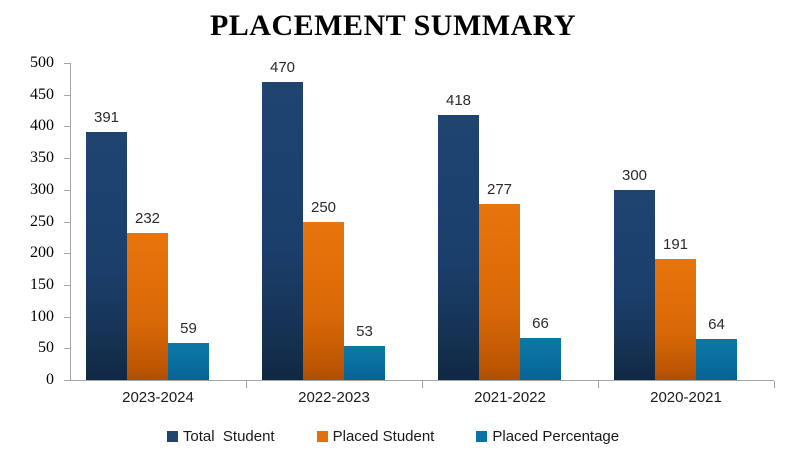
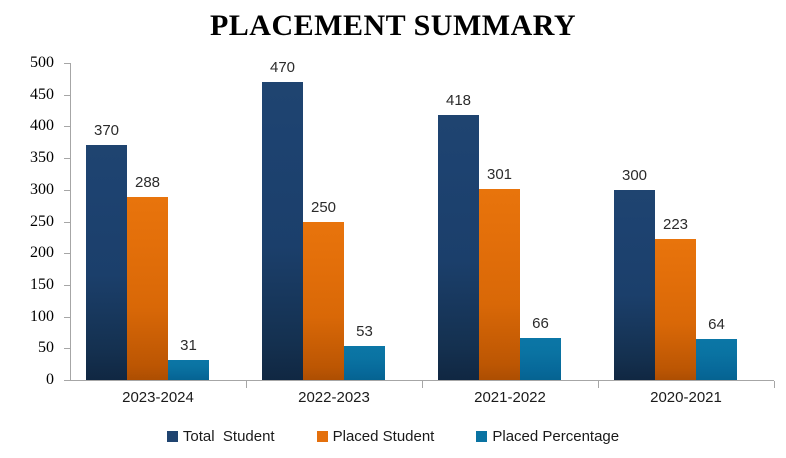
Total Student/2023-2024: 391 -> 370
Placed Student/2023-2024: 232 -> 288
Placed Percentage/2023-2024: 59 -> 31
Placed Student/2021-2022: 277 -> 301
Placed Student/2020-2021: 191 -> 223
